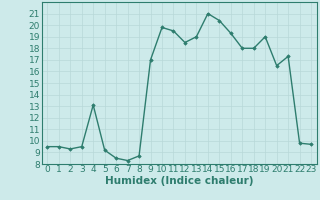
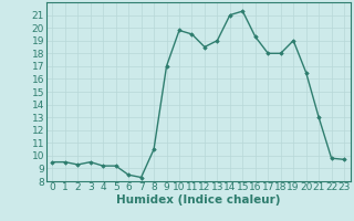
4: 13.1 -> 9.2
8: 8.7 -> 10.5
15: 20.4 -> 21.3
21: 17.3 -> 13.0
